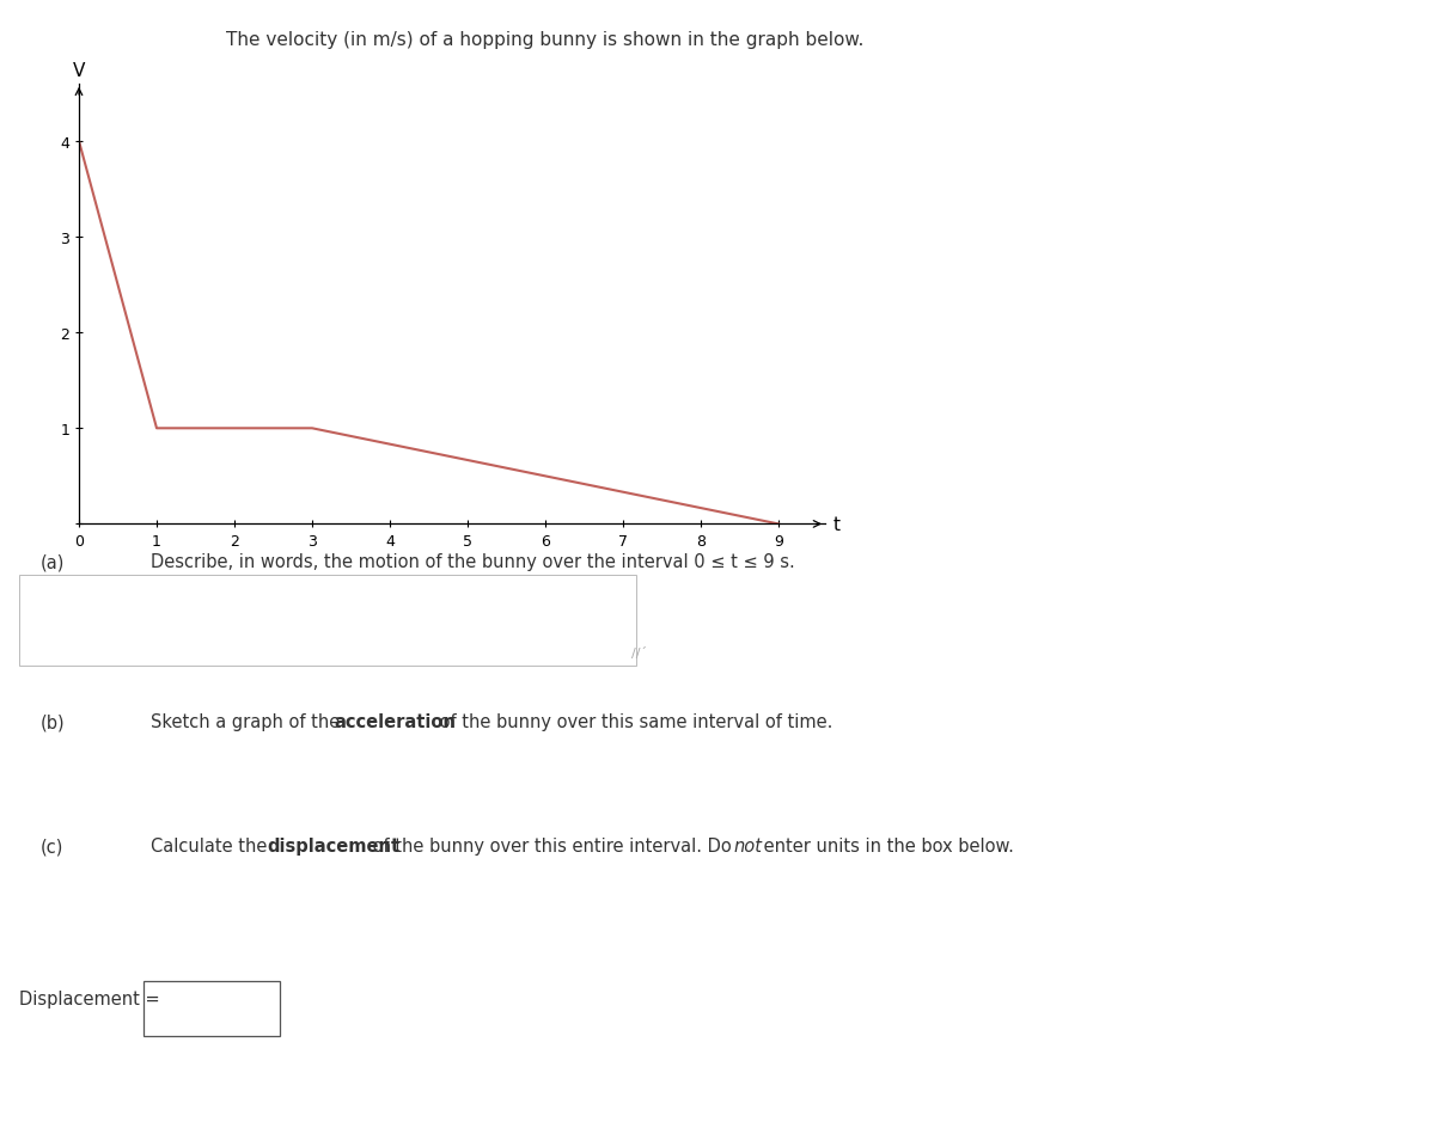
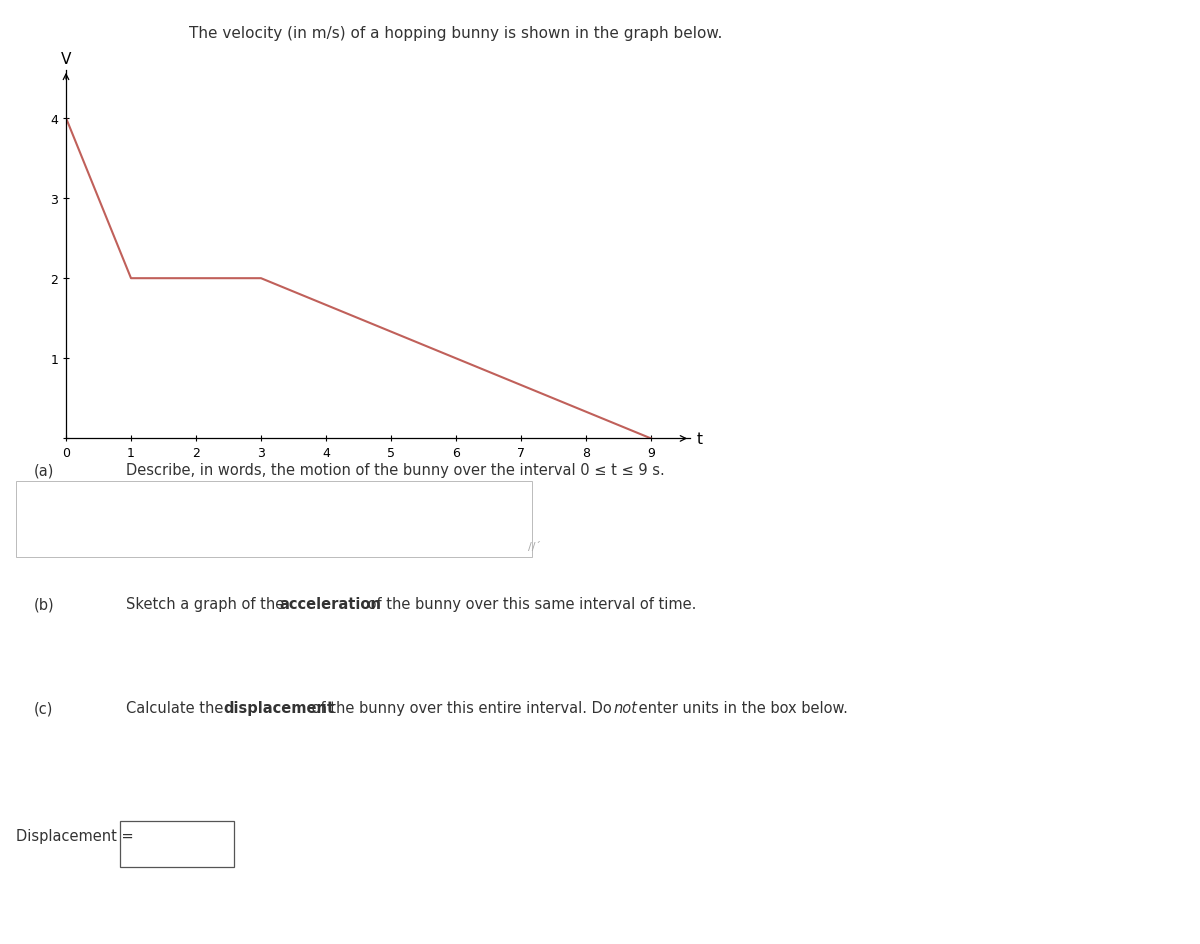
1: 1 -> 2
3: 1 -> 2
